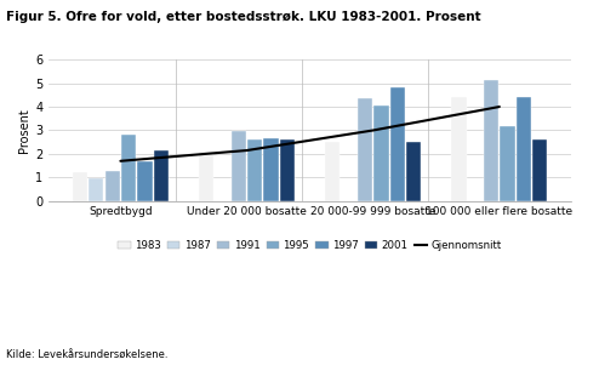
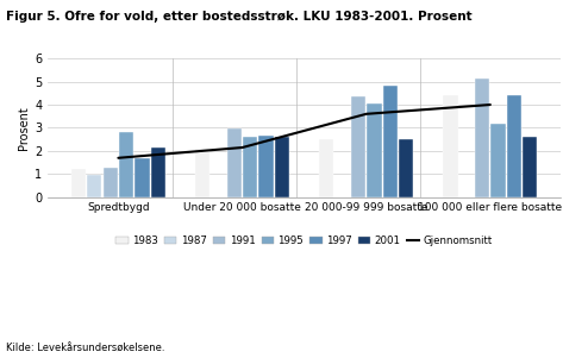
Gjennomsnitt/20 000-99 999 bosatte: 3.0 -> 3.6
